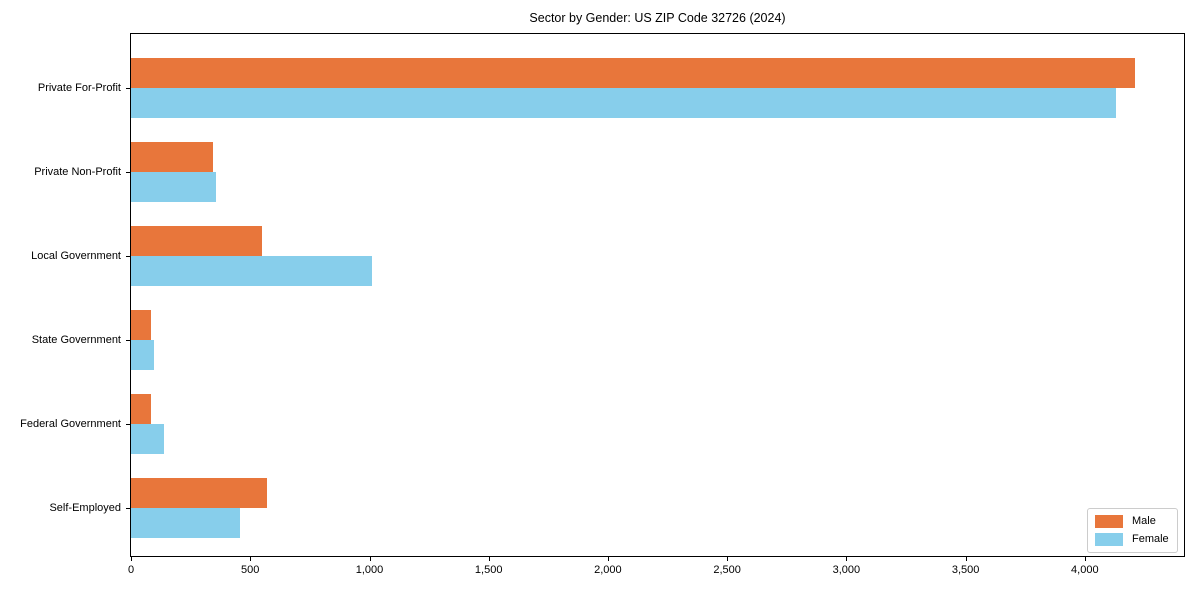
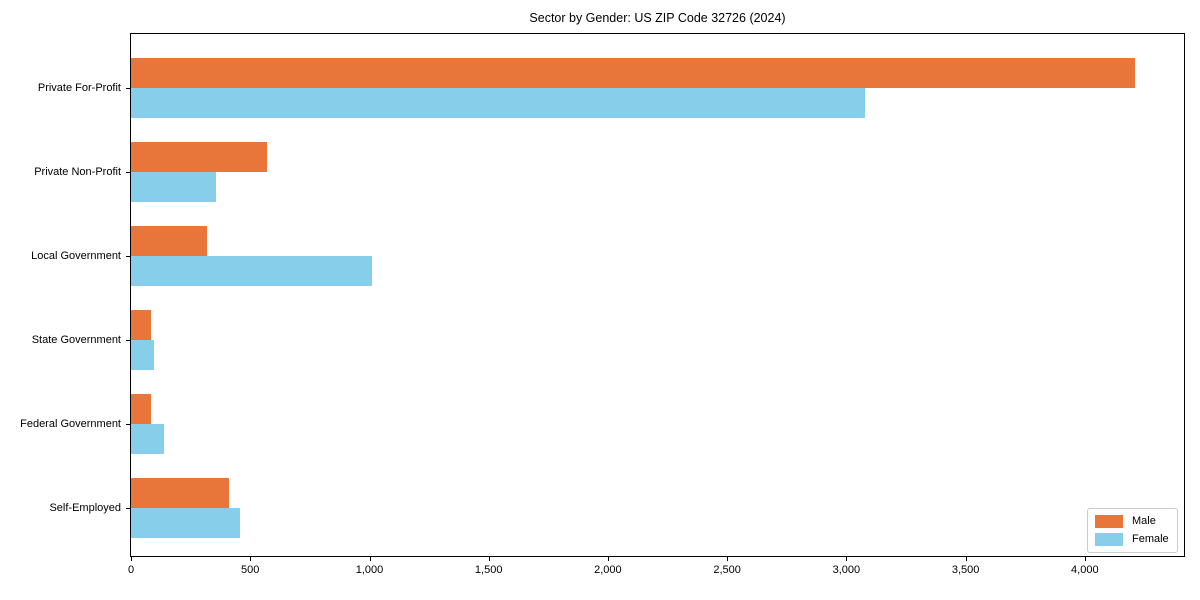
Female/Private For-Profit: 4130 -> 3080
Male/Private Non-Profit: 340 -> 570
Male/Local Government: 550 -> 320
Male/Self-Employed: 570 -> 410
